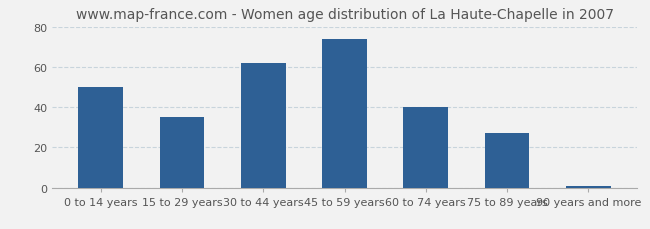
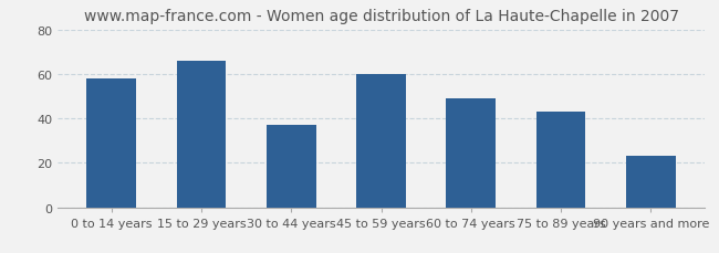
0 to 14 years: 50 -> 58
15 to 29 years: 35 -> 66
30 to 44 years: 62 -> 37
45 to 59 years: 74 -> 60
60 to 74 years: 40 -> 49
75 to 89 years: 27 -> 43
90 years and more: 1 -> 23
